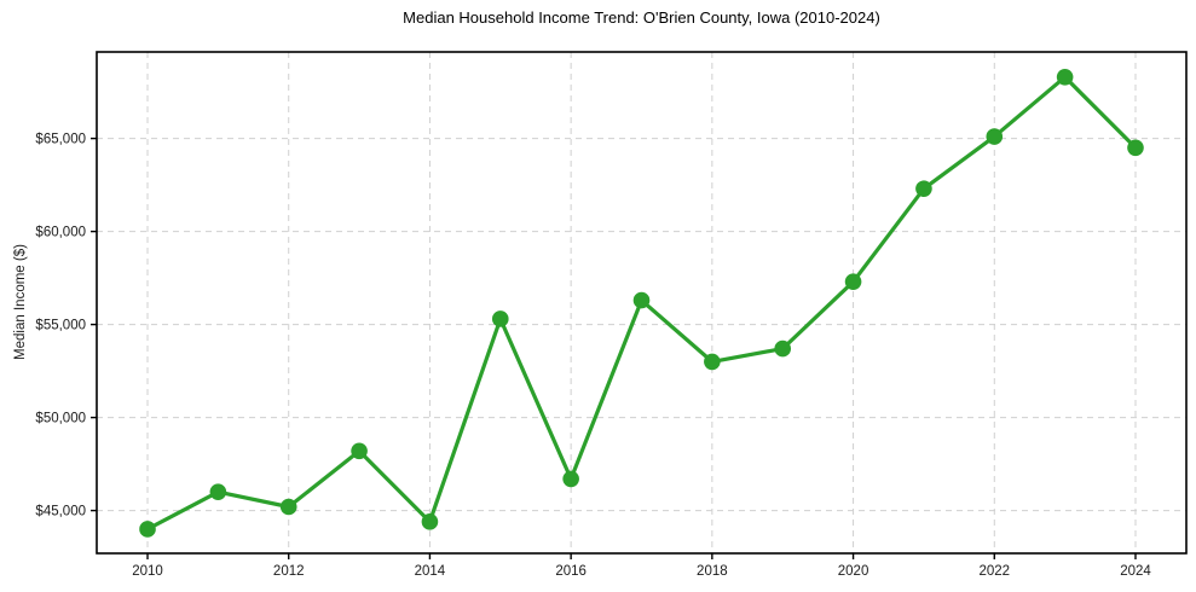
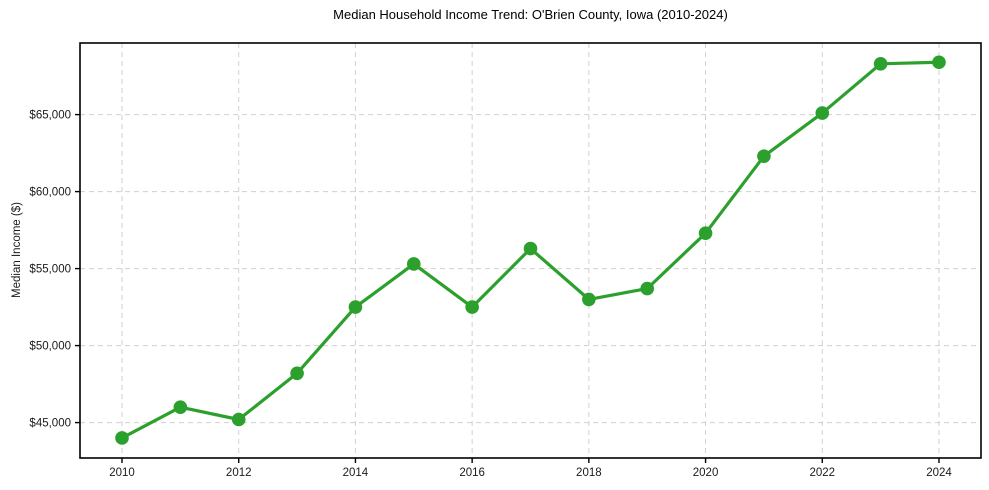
2014: $44400 -> $52500
2016: $46700 -> $52500
2024: $64500 -> $68400
